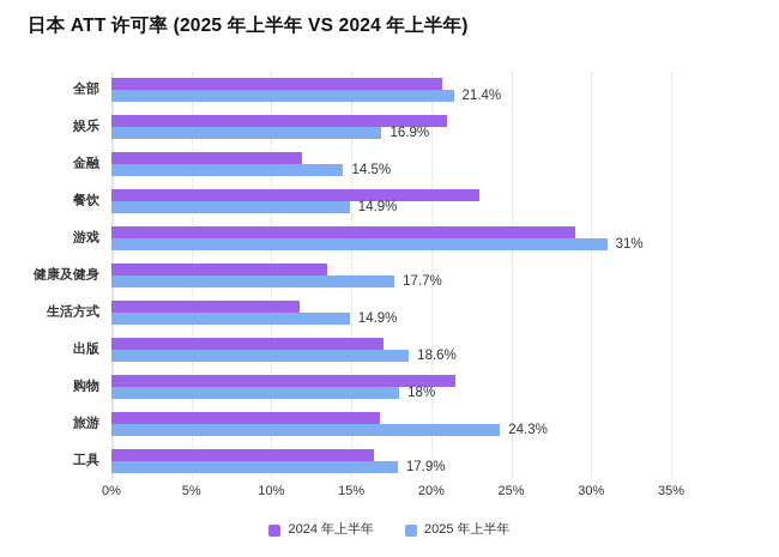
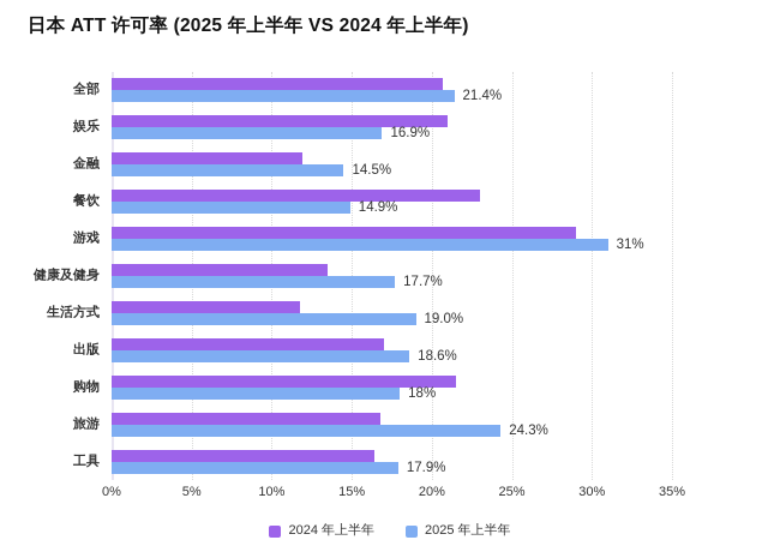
2025 年上半年/生活方式: 14.9% -> 19.0%
